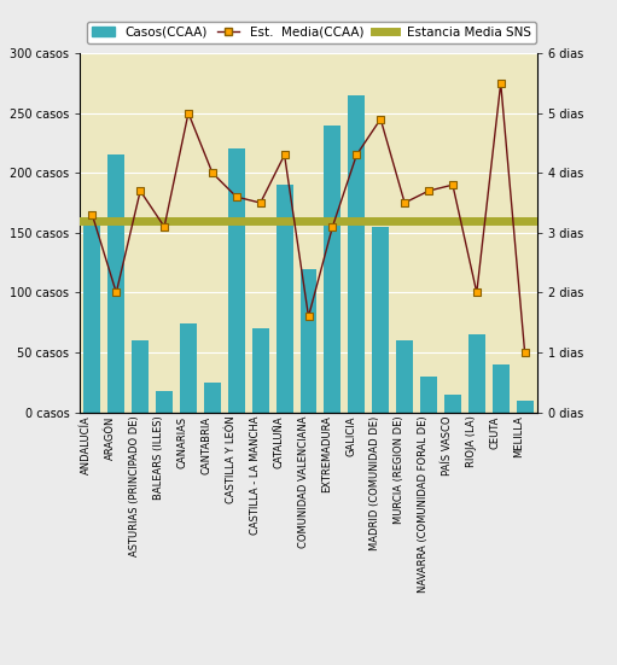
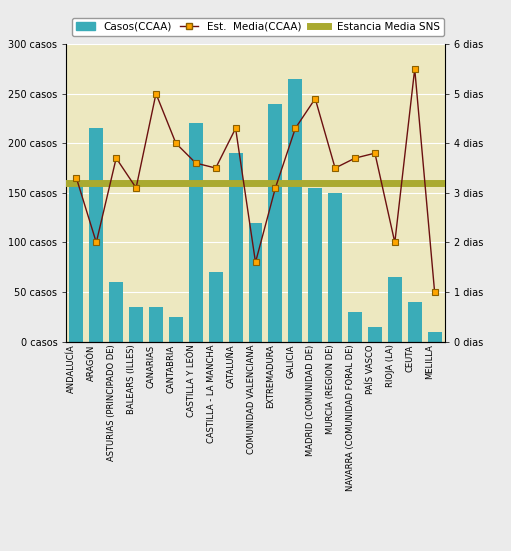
Casos(CCAA)/BALEARS (ILLES): 18 casos -> 35 casos
Casos(CCAA)/CANARIAS: 74 casos -> 35 casos
Casos(CCAA)/MURCIA (REGION DE): 60 casos -> 150 casos
